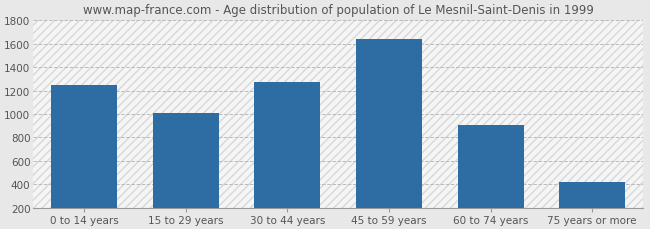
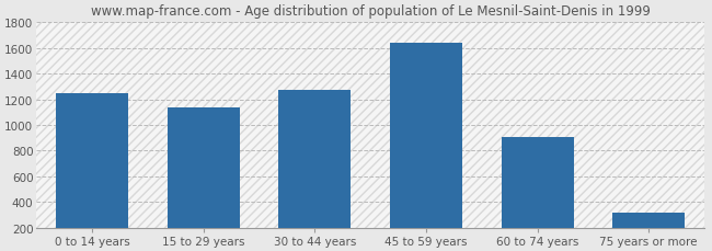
15 to 29 years: 1010 -> 1140
75 years or more: 420 -> 320
